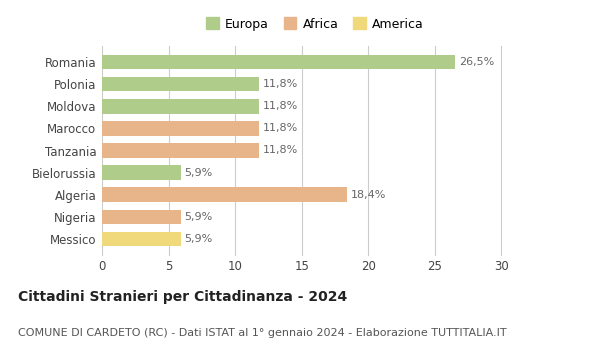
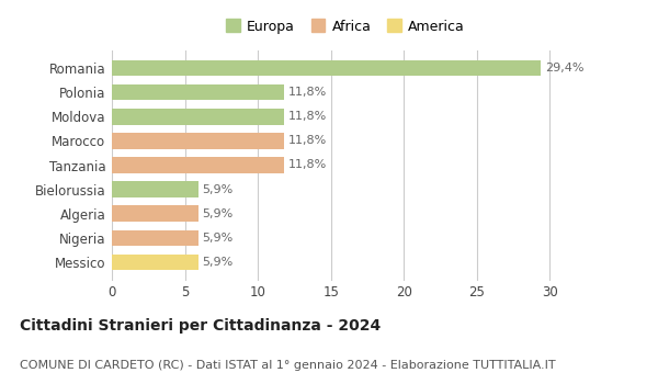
Romania: 26,5% -> 29,4%
Algeria: 18,4% -> 5,9%
